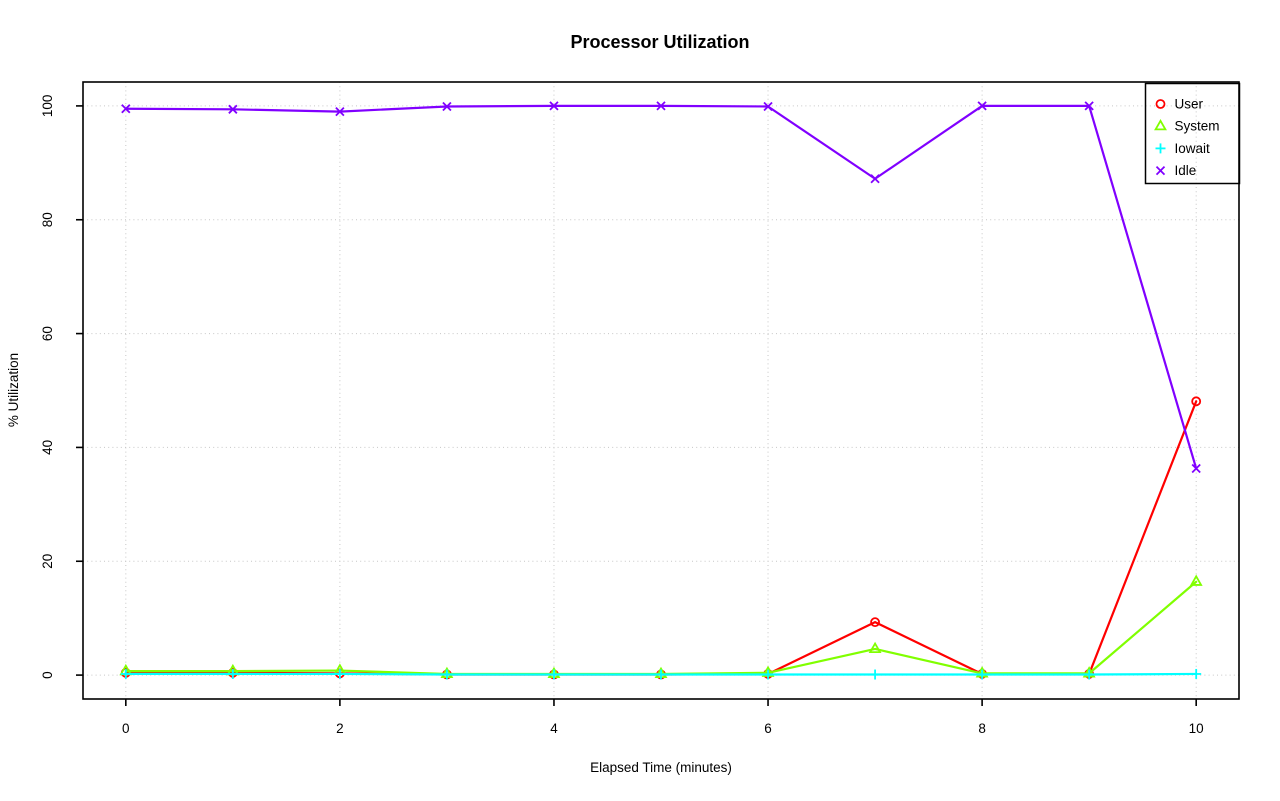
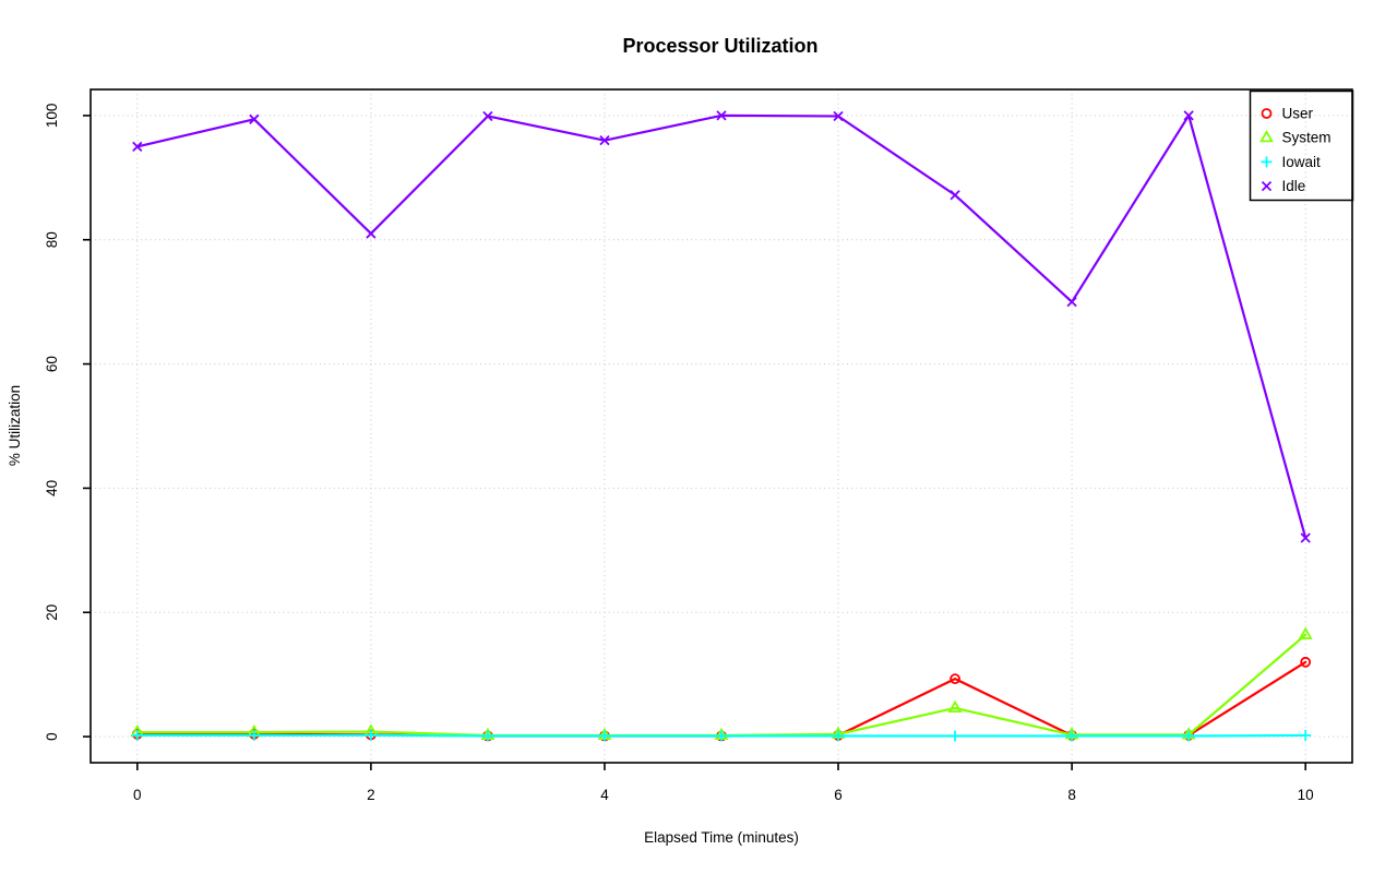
Idle/0: 100 -> 95
Idle/2: 99 -> 81
Idle/4: 100 -> 96
Idle/8: 100 -> 70
User/10: 48 -> 12
Idle/10: 36 -> 32
